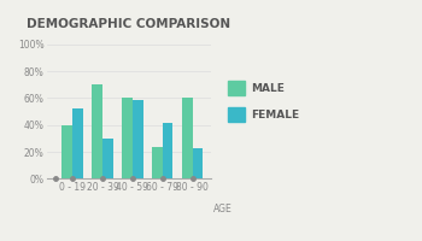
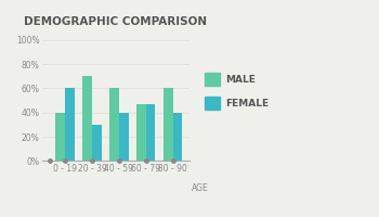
FEMALE/0 - 19: 52% -> 60%
FEMALE/40 - 59: 59% -> 40%
MALE/60 - 79: 24% -> 47%
FEMALE/60 - 79: 42% -> 47%
FEMALE/80 - 90: 23% -> 40%
